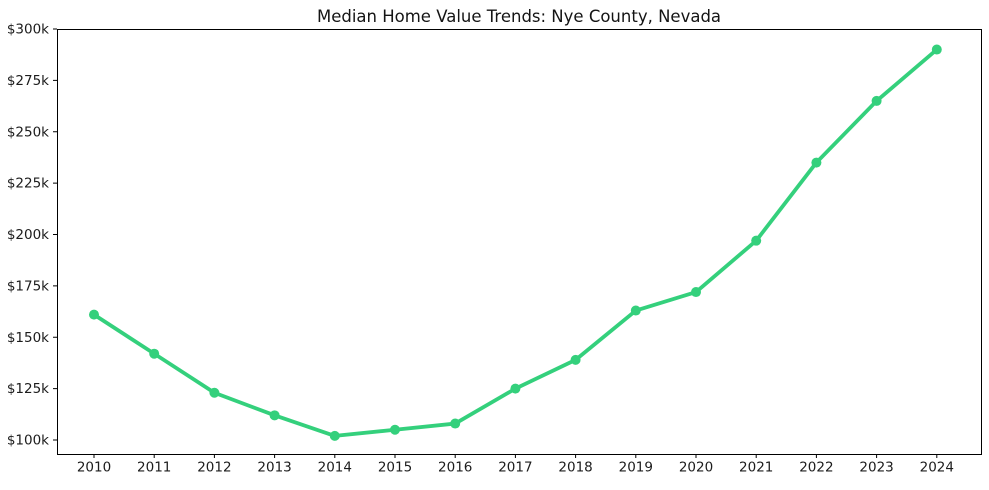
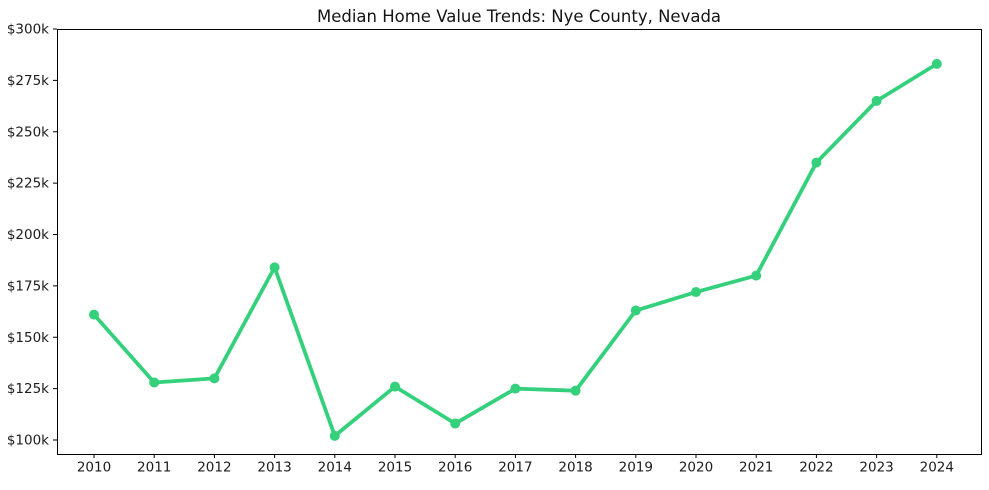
2011: $142k -> $128k
2012: $123k -> $130k
2013: $112k -> $184k
2015: $105k -> $126k
2018: $139k -> $124k
2021: $197k -> $180k
2024: $290k -> $283k
